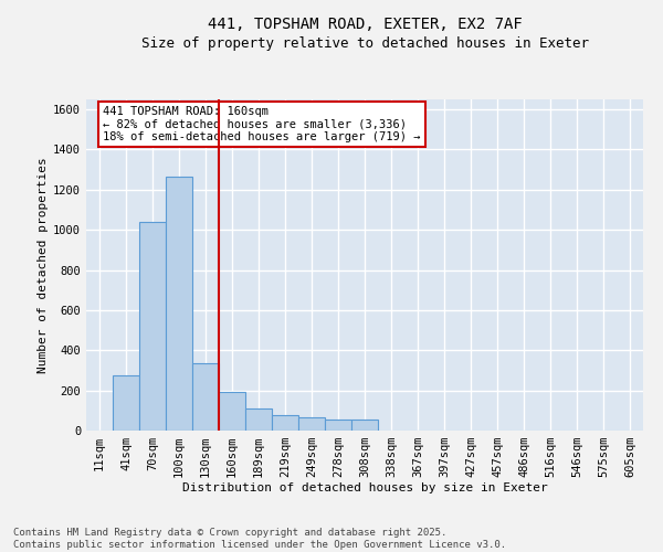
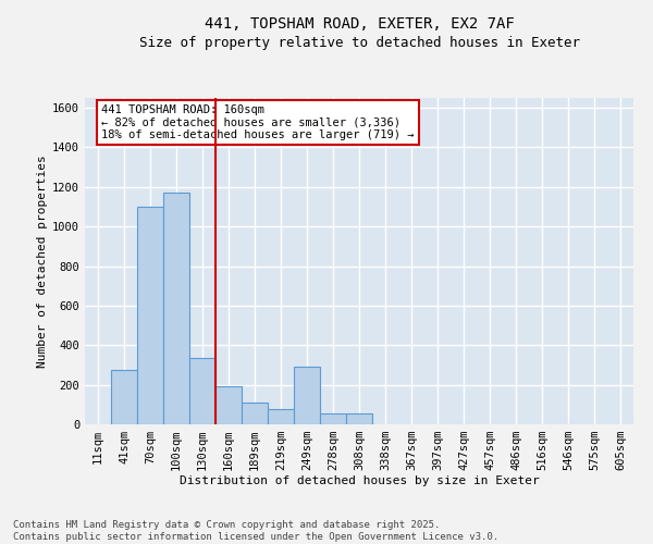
70sqm: 1040 -> 1100
100sqm: 1260 -> 1170
249sqm: 60 -> 290
